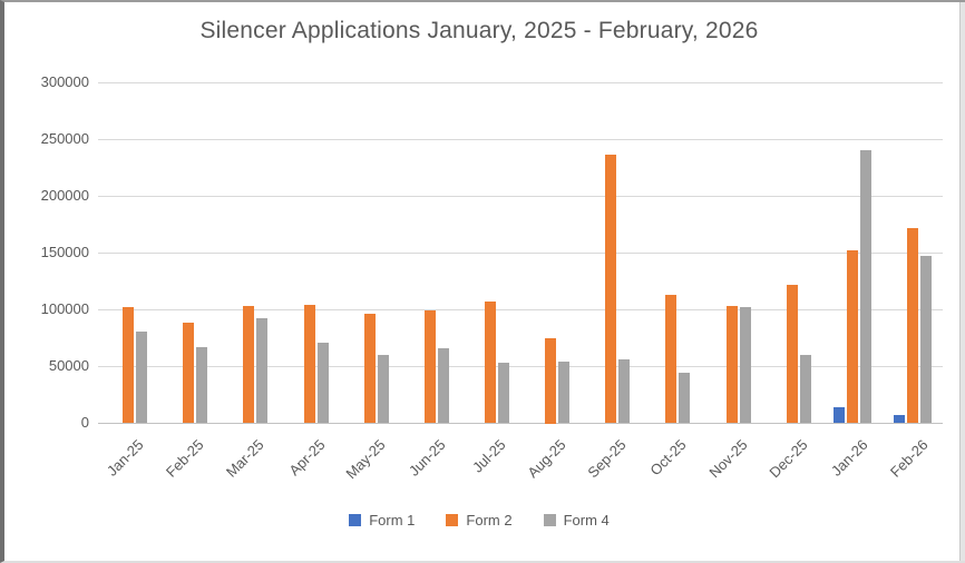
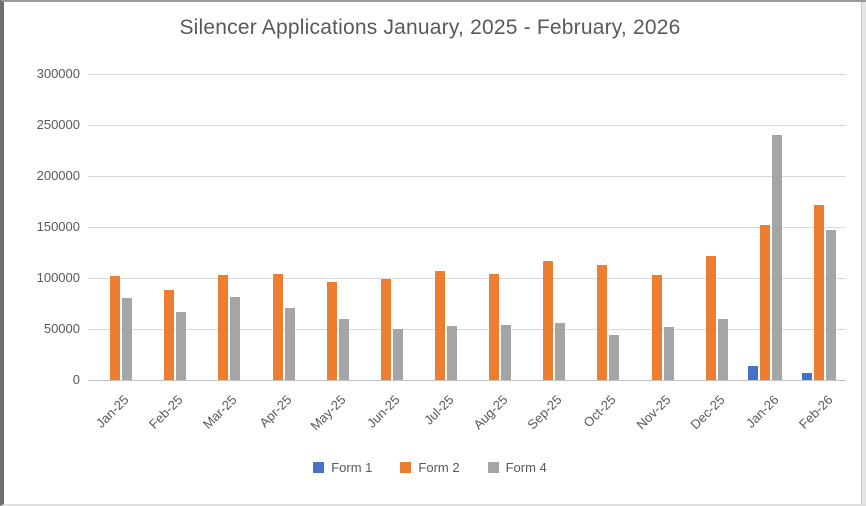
Form 4/Mar-25: 92000 -> 81000
Form 4/Jun-25: 66000 -> 50000
Form 2/Aug-25: 75000 -> 104000
Form 2/Sep-25: 236000 -> 117000
Form 4/Nov-25: 102000 -> 52000
